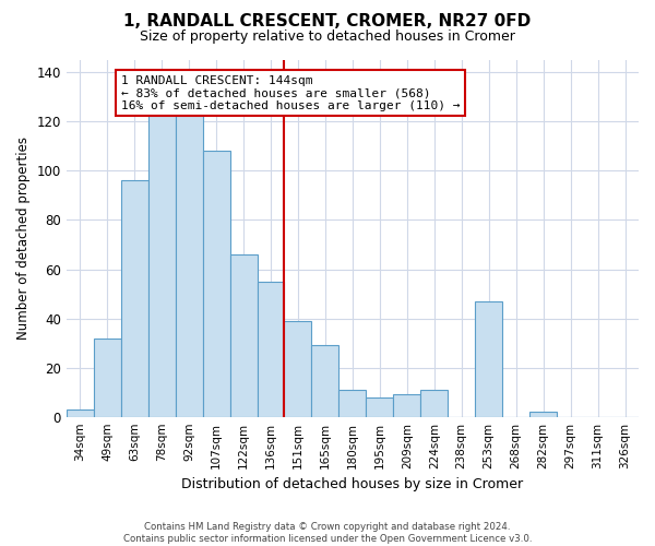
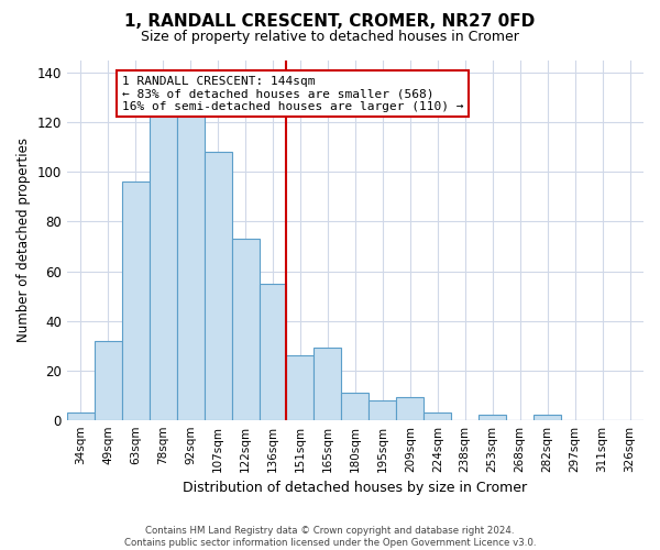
122sqm: 66 -> 73
151sqm: 39 -> 26
224sqm: 11 -> 3
253sqm: 47 -> 2
